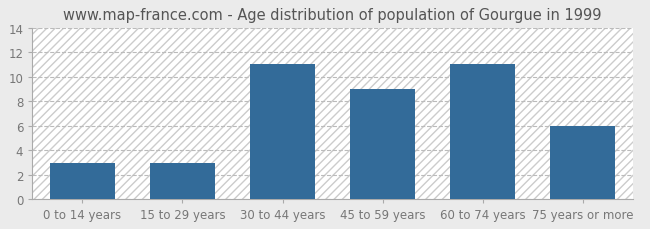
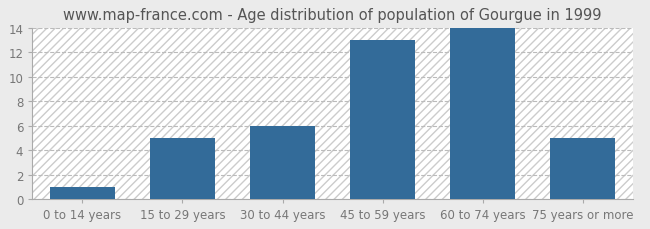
0 to 14 years: 3 -> 1
15 to 29 years: 3 -> 5
30 to 44 years: 11 -> 6
45 to 59 years: 9 -> 13
60 to 74 years: 11 -> 14
75 years or more: 6 -> 5
